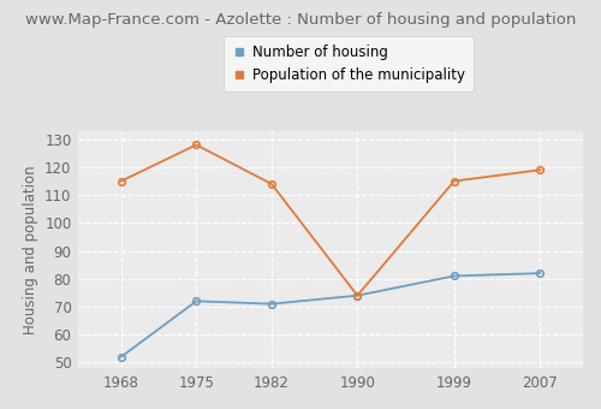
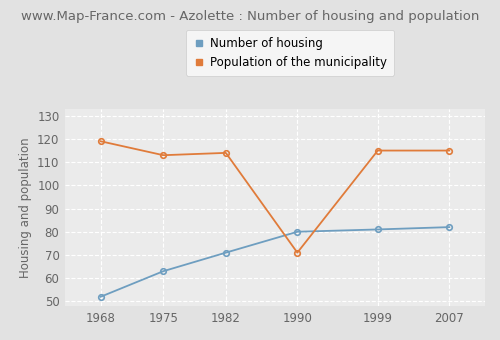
Population of the municipality/1968: 115 -> 119
Number of housing/1975: 72 -> 63
Population of the municipality/1975: 128 -> 113
Number of housing/1990: 74 -> 80
Population of the municipality/1990: 74 -> 71
Population of the municipality/2007: 119 -> 115
